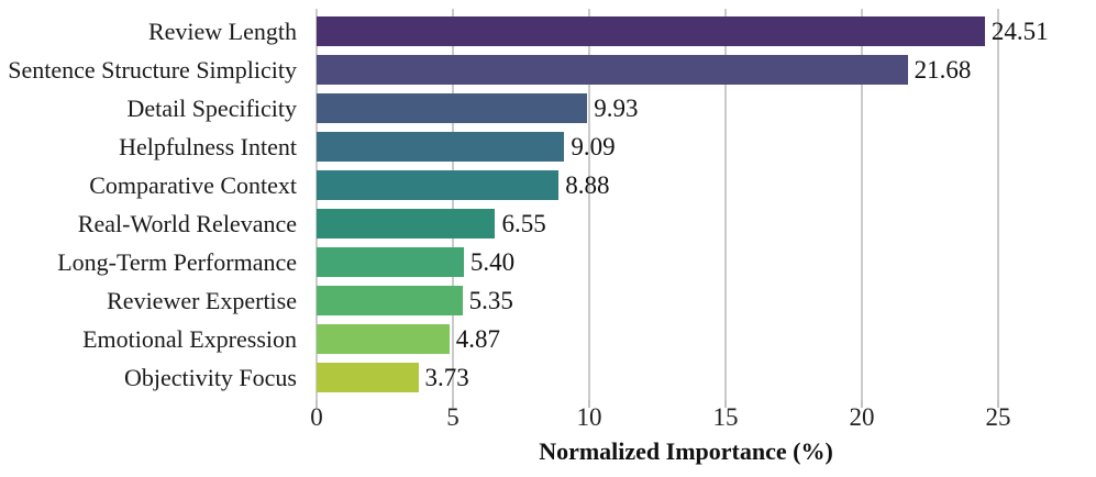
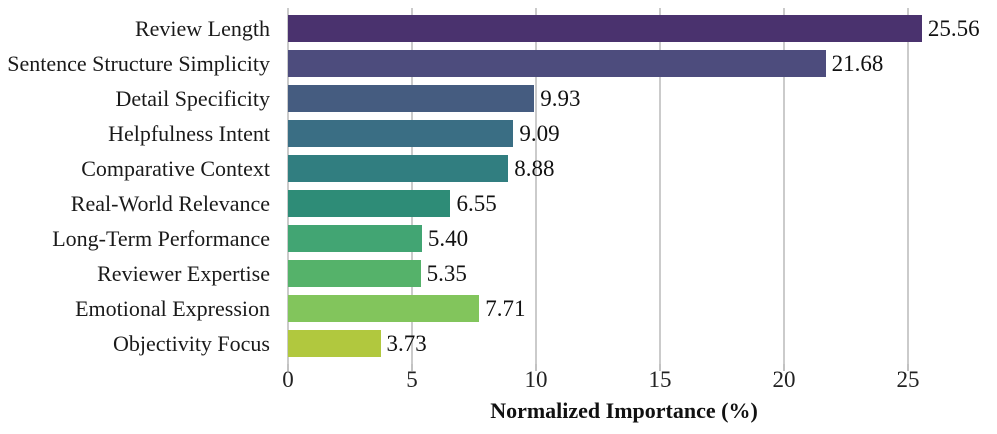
Review Length: 24.51 -> 25.56
Emotional Expression: 4.87 -> 7.71
